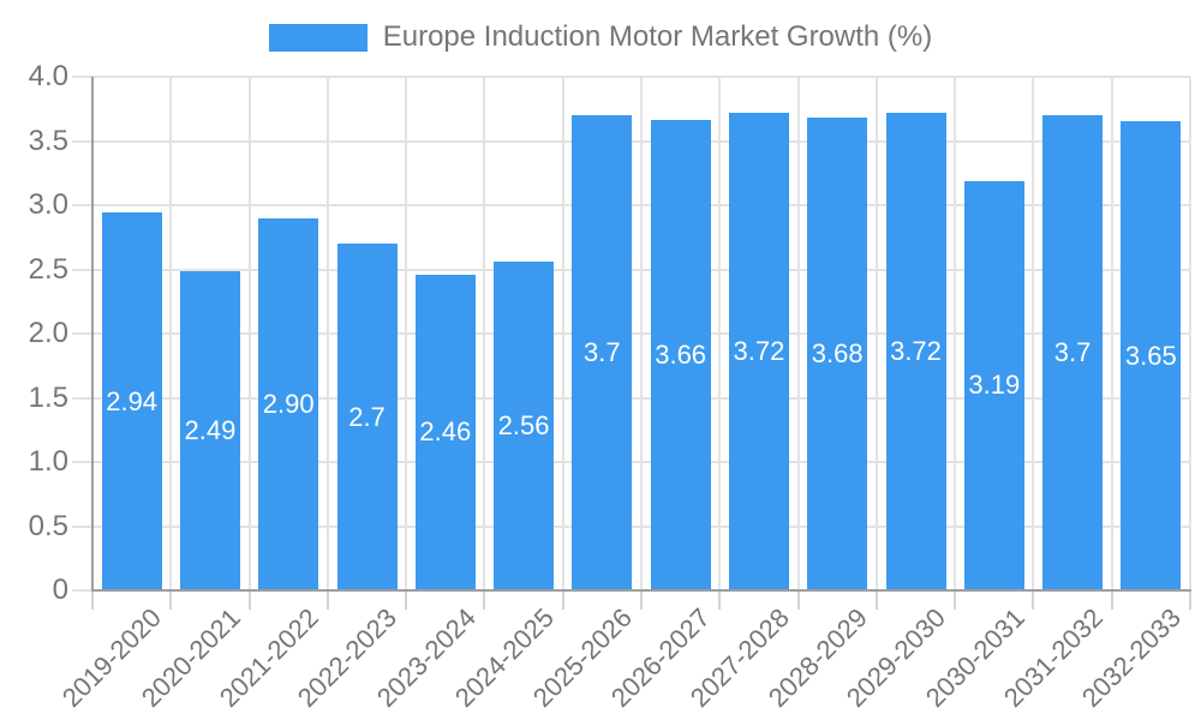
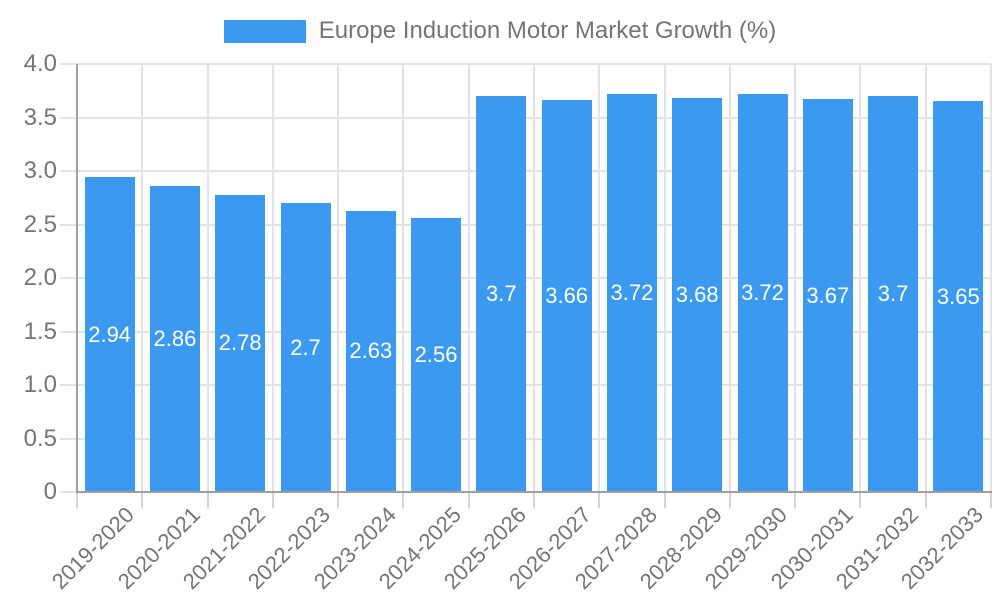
2020-2021: 2.49 -> 2.86
2021-2022: 2.90 -> 2.78
2023-2024: 2.46 -> 2.63
2030-2031: 3.19 -> 3.67
